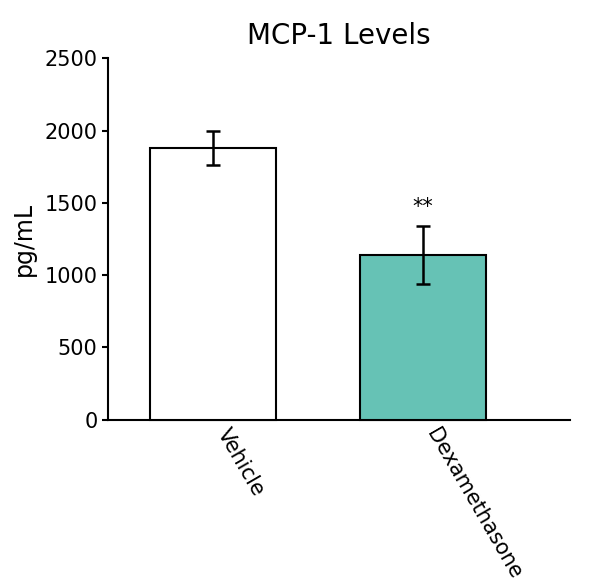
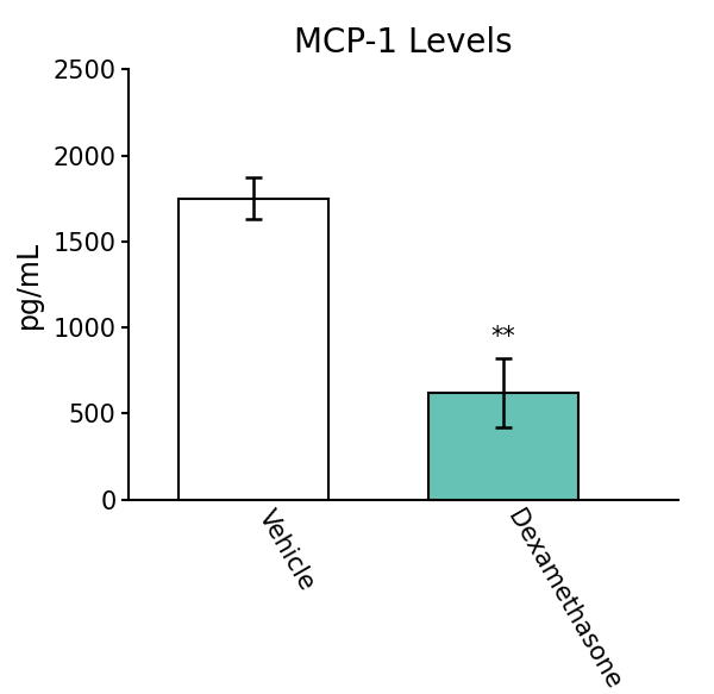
Vehicle: 1880 -> 1750
Dexamethasone: 1140 -> 620
